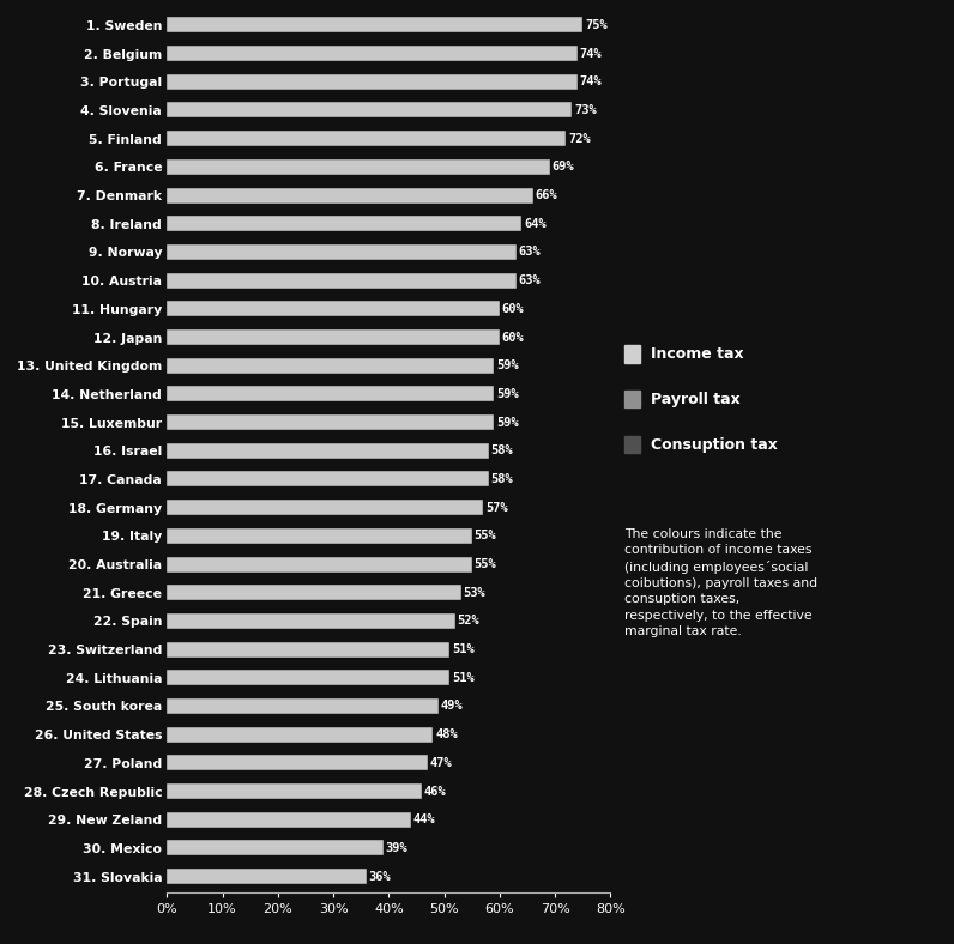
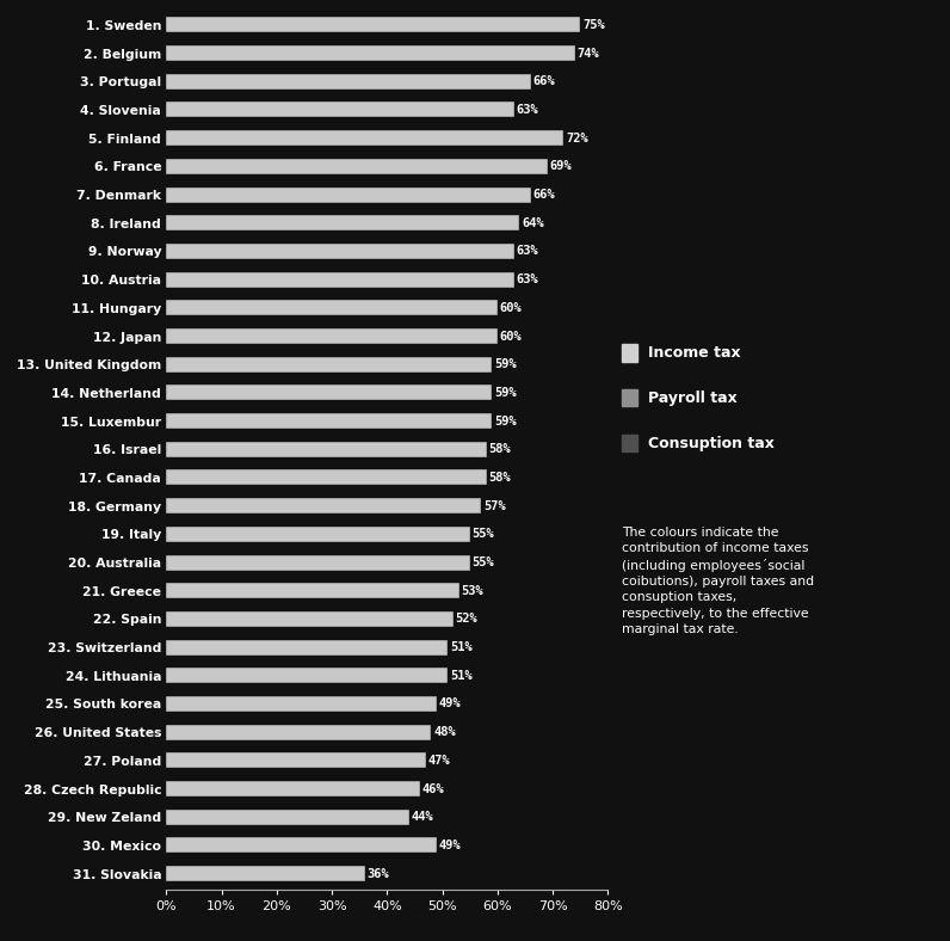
3. Portugal: 74% -> 66%
4. Slovenia: 73% -> 63%
30. Mexico: 39% -> 49%
